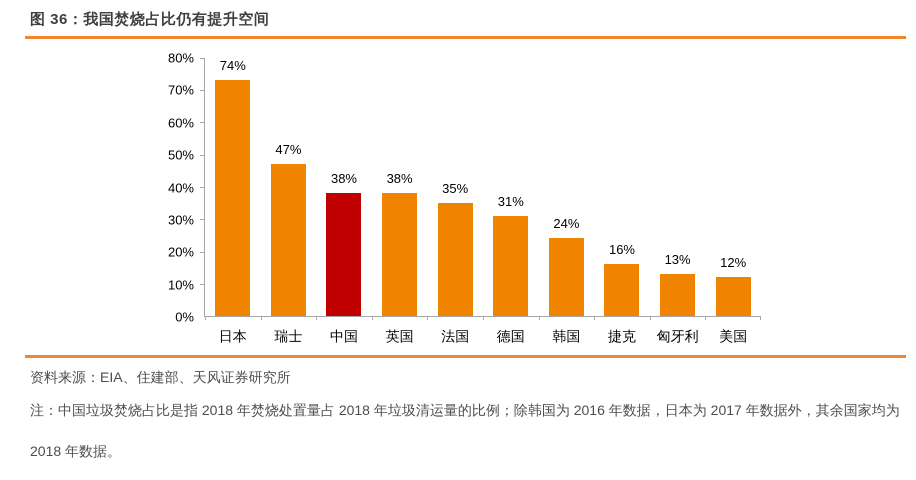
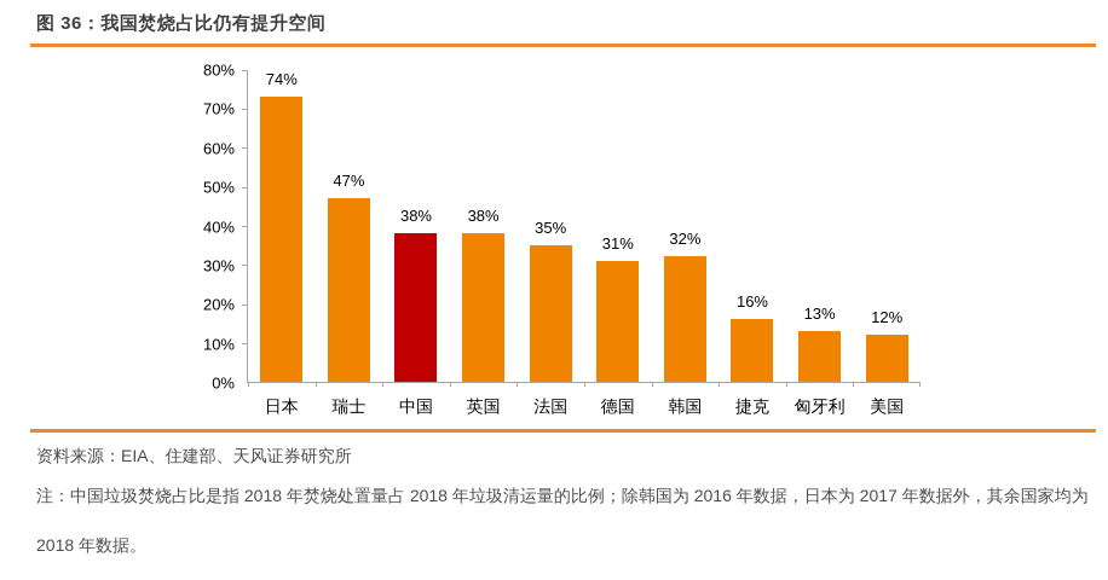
韩国: 24% -> 32%
